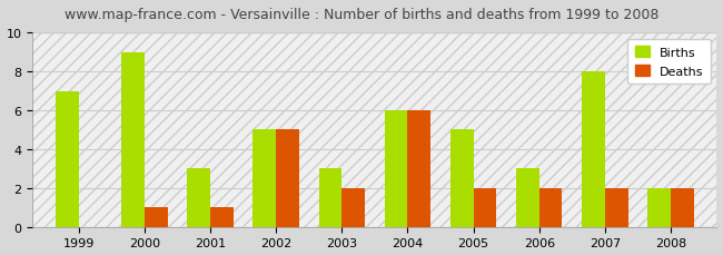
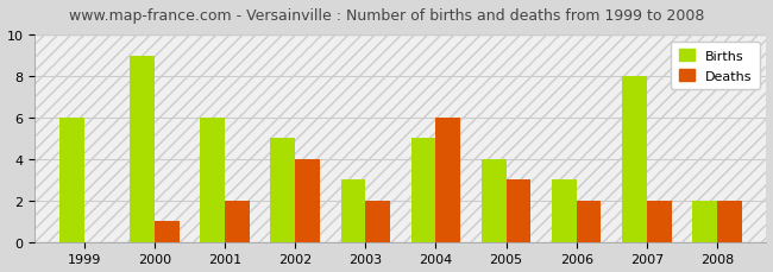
Births/1999: 7 -> 6
Births/2001: 3 -> 6
Deaths/2001: 1 -> 2
Deaths/2002: 5 -> 4
Births/2004: 6 -> 5
Births/2005: 5 -> 4
Deaths/2005: 2 -> 3
